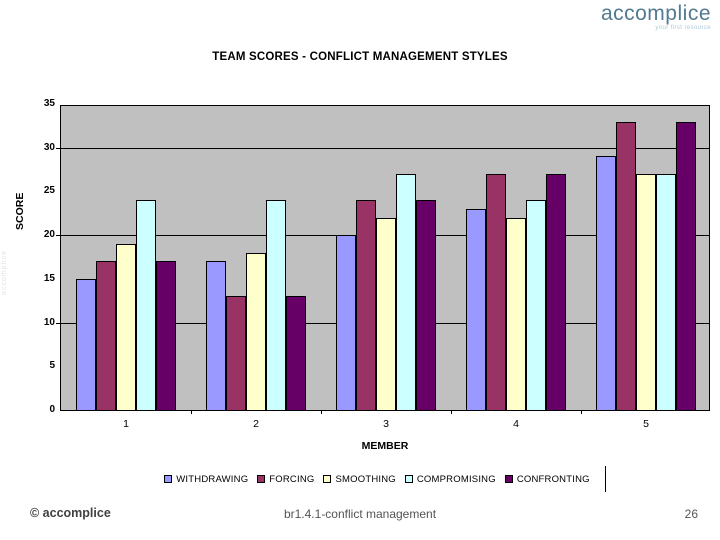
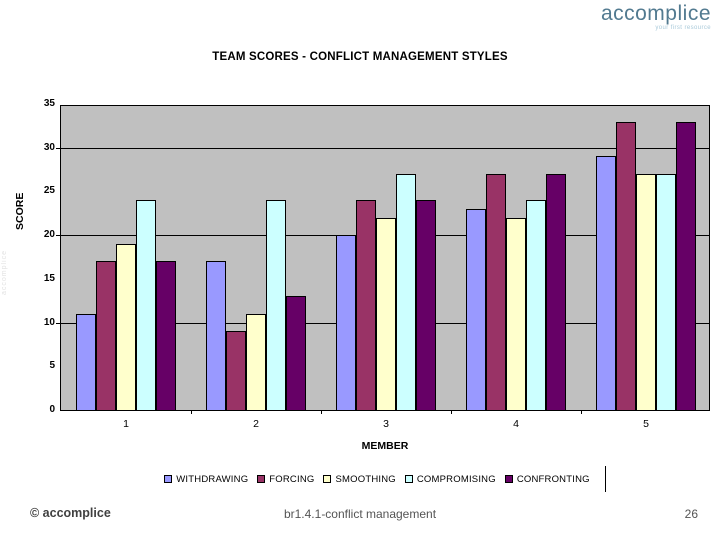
WITHDRAWING/1: 15 -> 11
FORCING/2: 13 -> 9
SMOOTHING/2: 18 -> 11
